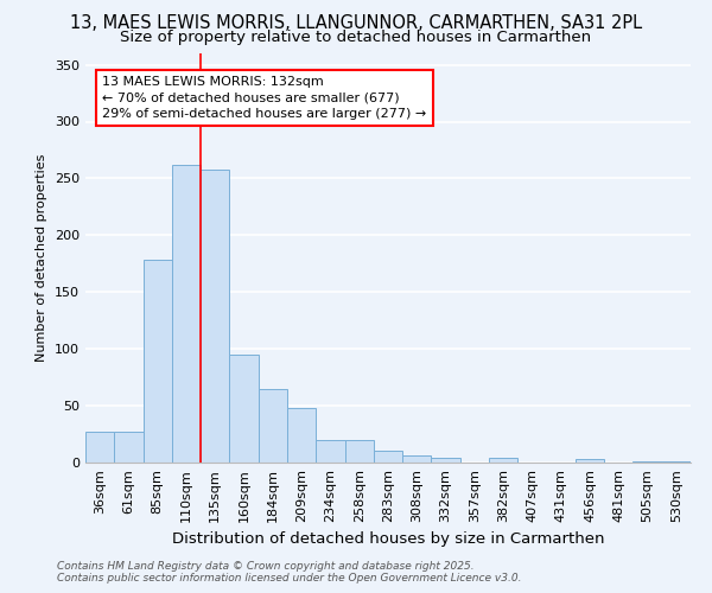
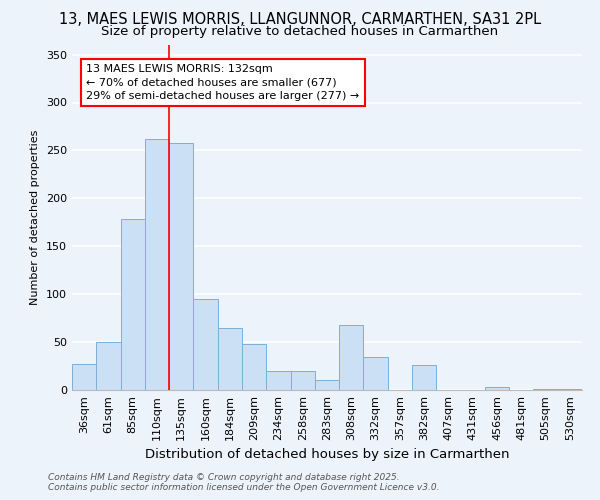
61sqm: 27 -> 50
308sqm: 6 -> 68
332sqm: 4 -> 34
382sqm: 4 -> 26
